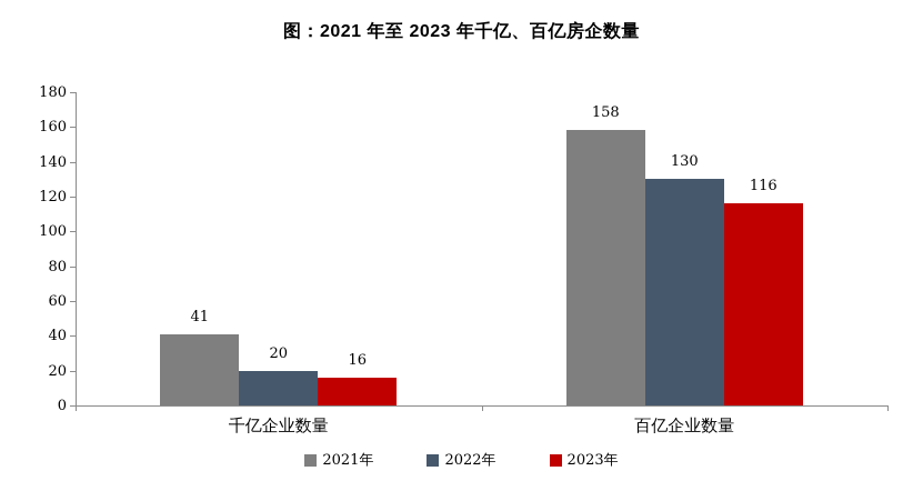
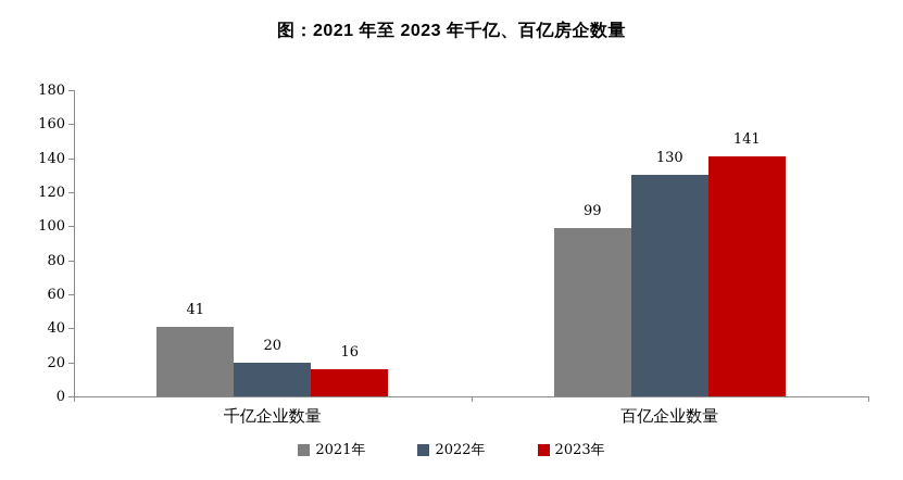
2021年/百亿企业数量: 158 -> 99
2023年/百亿企业数量: 116 -> 141
